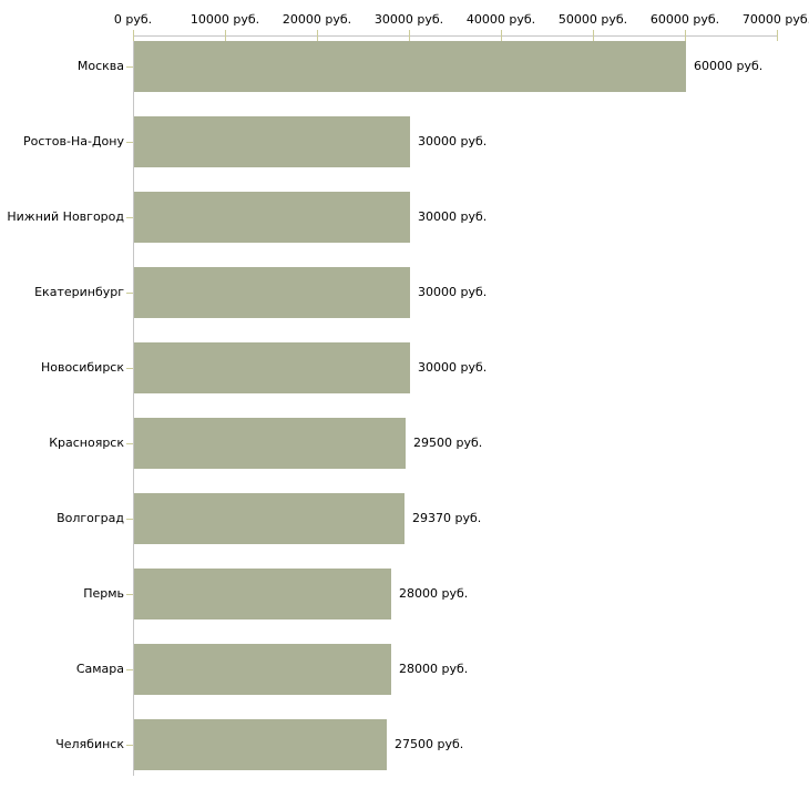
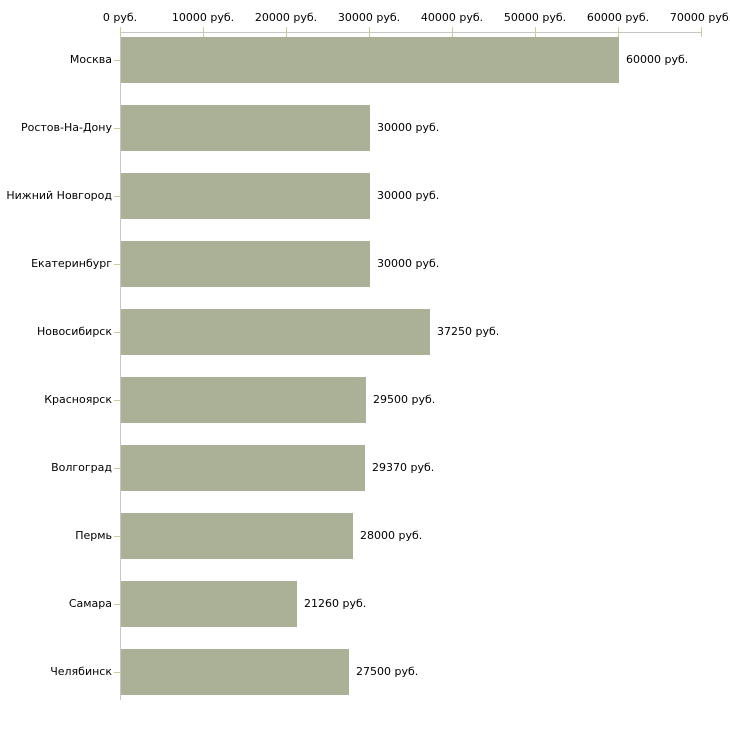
Новосибирск: 30000 -> 37250
Самара: 28000 -> 21260
